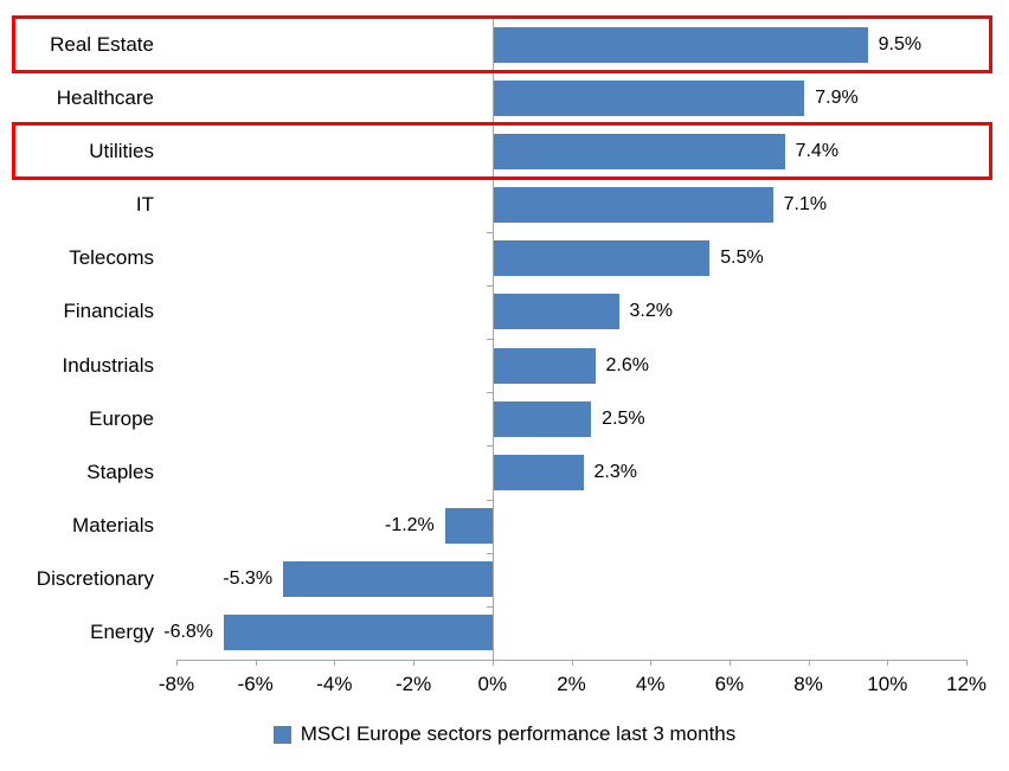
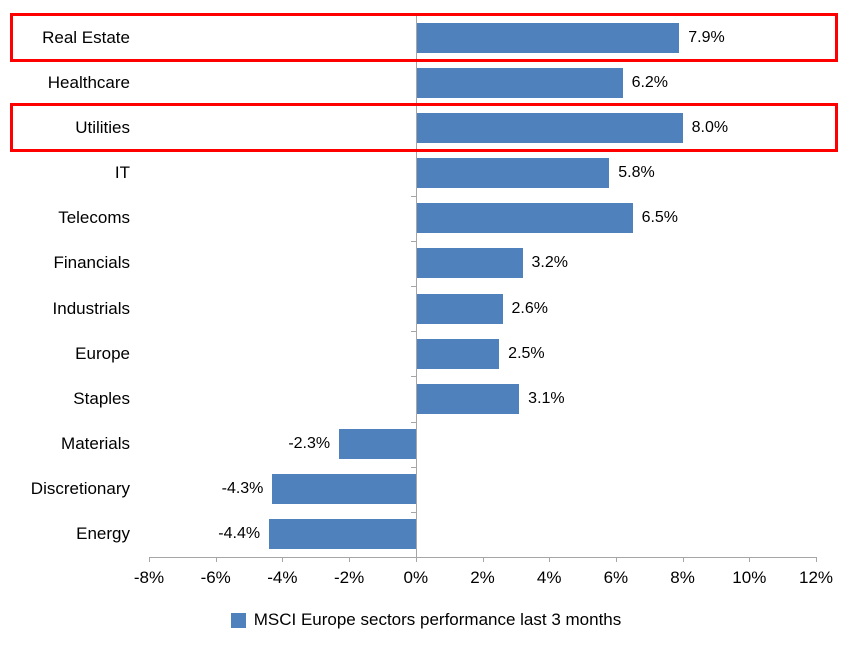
Real Estate: 9.5% -> 7.9%
Healthcare: 7.9% -> 6.2%
Utilities: 7.4% -> 8.0%
IT: 7.1% -> 5.8%
Telecoms: 5.5% -> 6.5%
Staples: 2.3% -> 3.1%
Materials: -1.2% -> -2.3%
Discretionary: -5.3% -> -4.3%
Energy: -6.8% -> -4.4%
